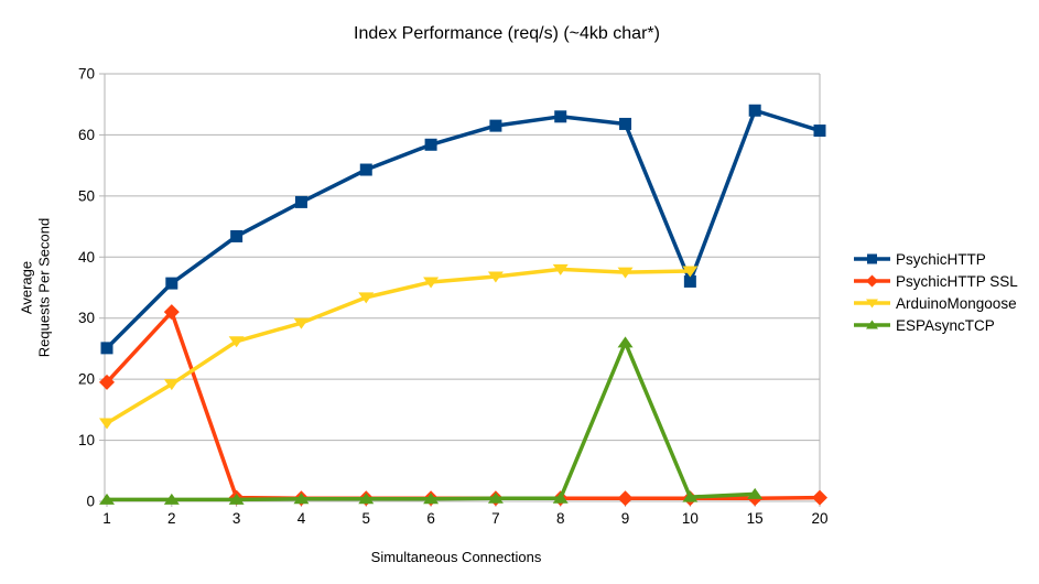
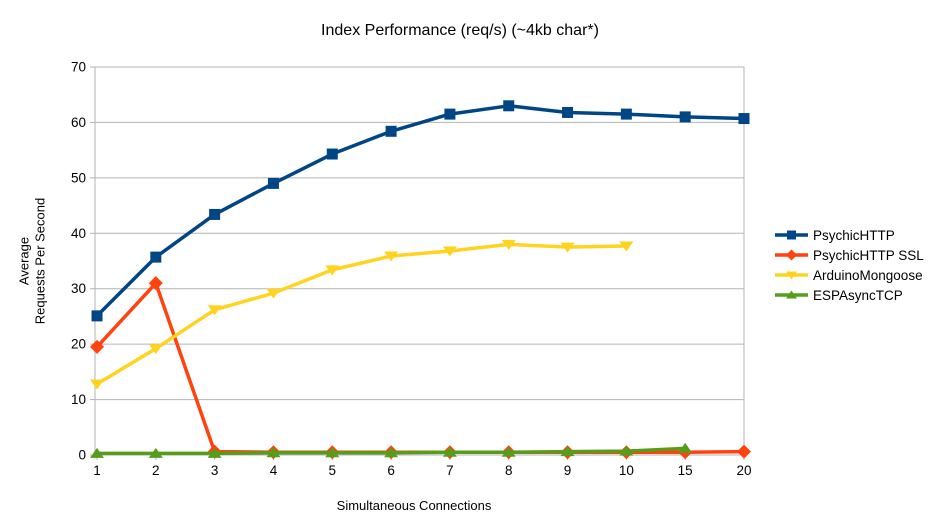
ESPAsyncTCP/9: 26 -> 1
PsychicHTTP/10: 36 -> 62
PsychicHTTP/15: 64 -> 61
